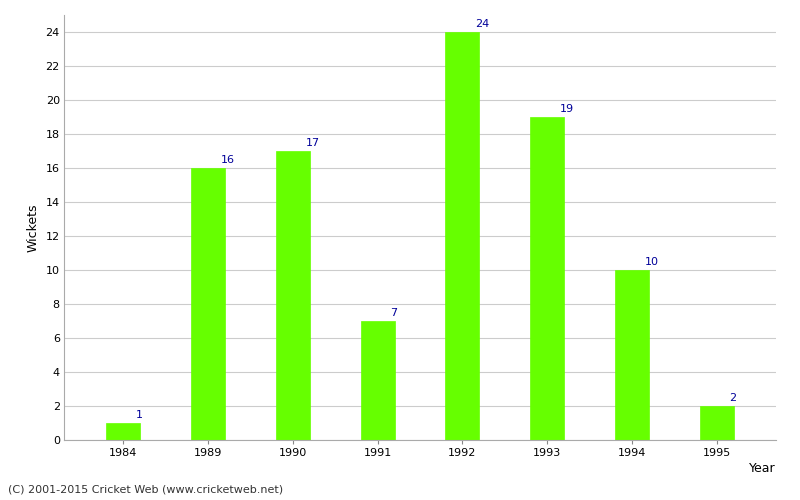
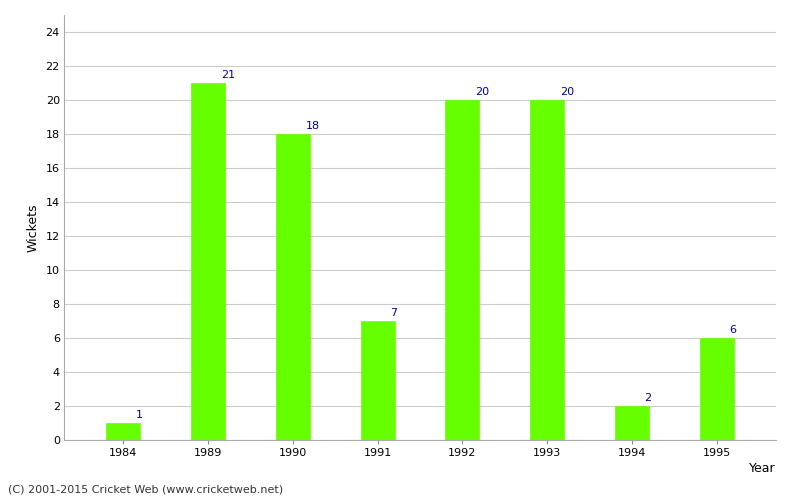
1989: 16 -> 21
1990: 17 -> 18
1992: 24 -> 20
1993: 19 -> 20
1994: 10 -> 2
1995: 2 -> 6
